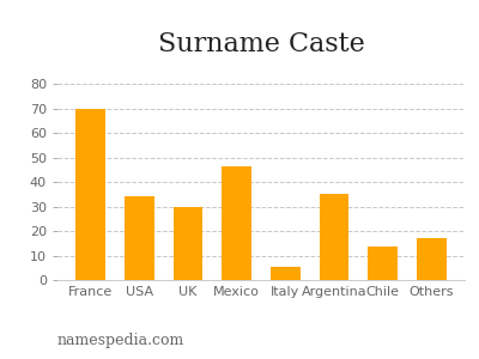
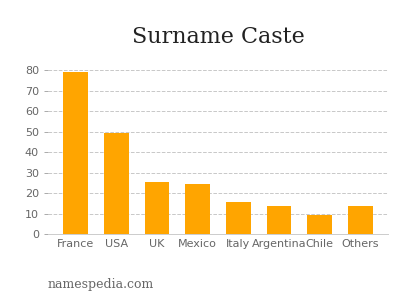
France: 70.0 -> 79.0
USA: 34.0 -> 49.5
UK: 30.0 -> 25.5
Mexico: 46.5 -> 24.5
Italy: 5.5 -> 15.5
Argentina: 35.0 -> 13.5
Chile: 13.5 -> 9.5
Others: 17.0 -> 13.5
